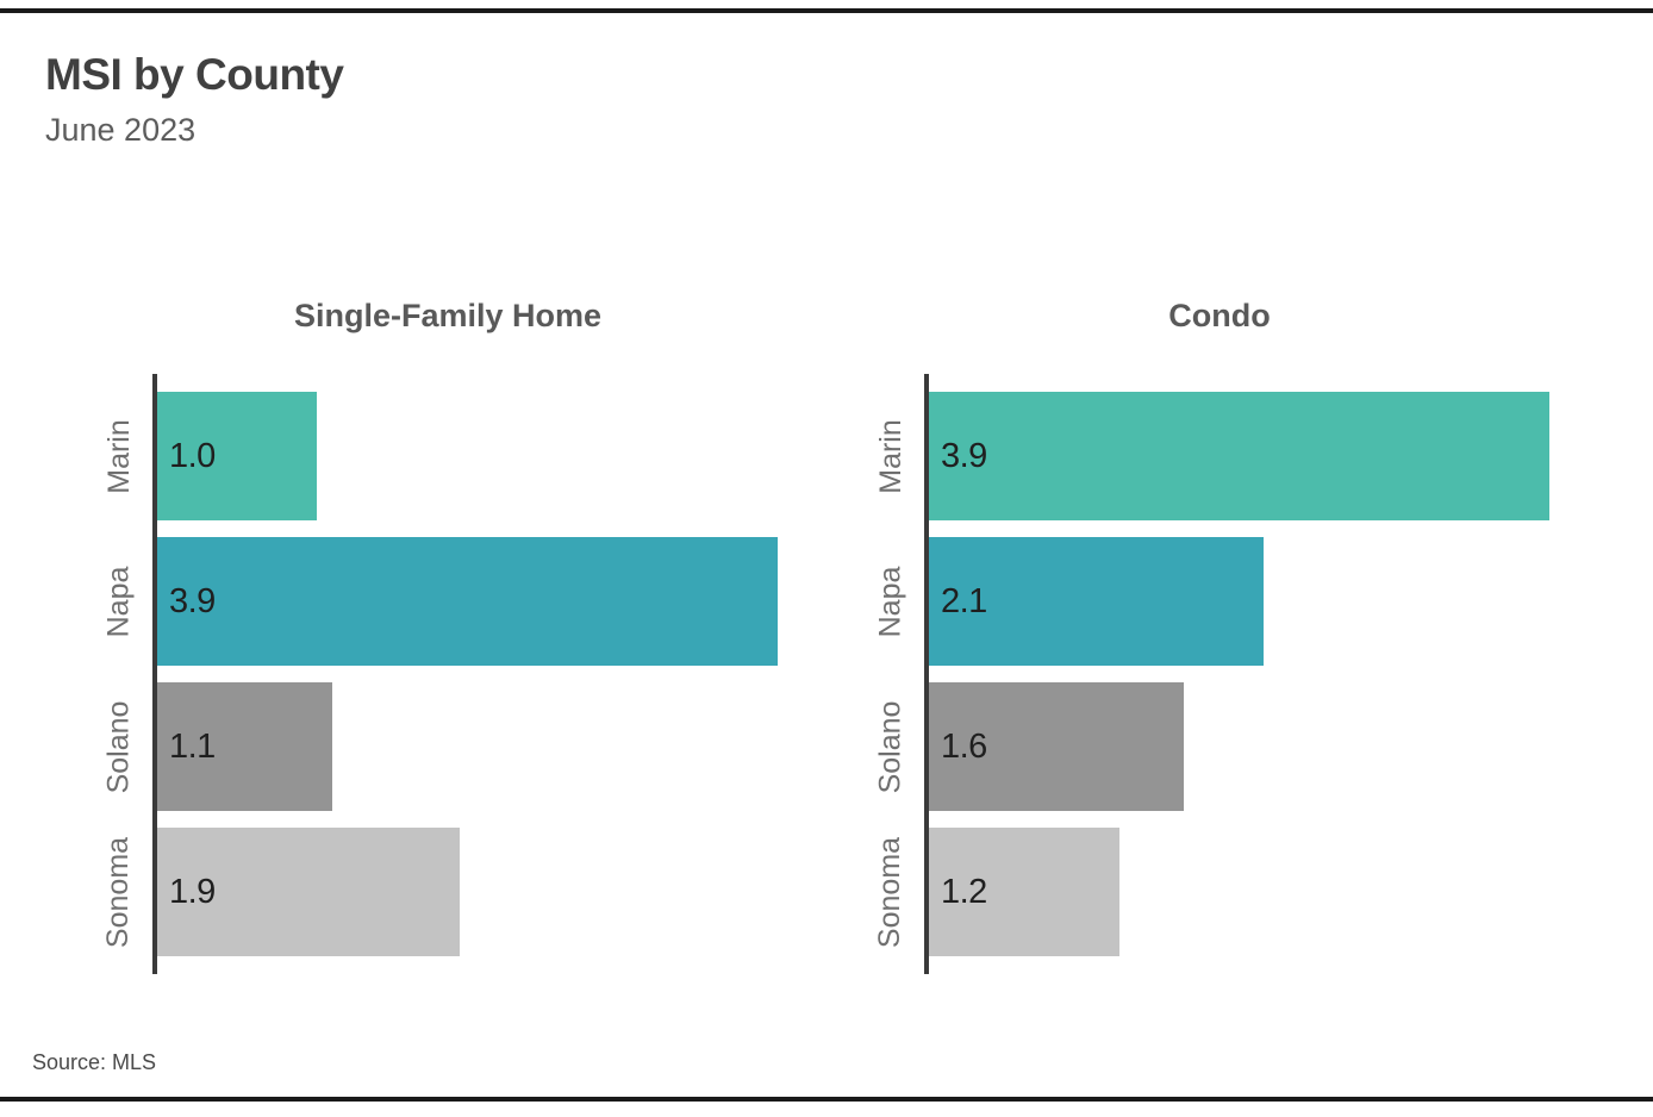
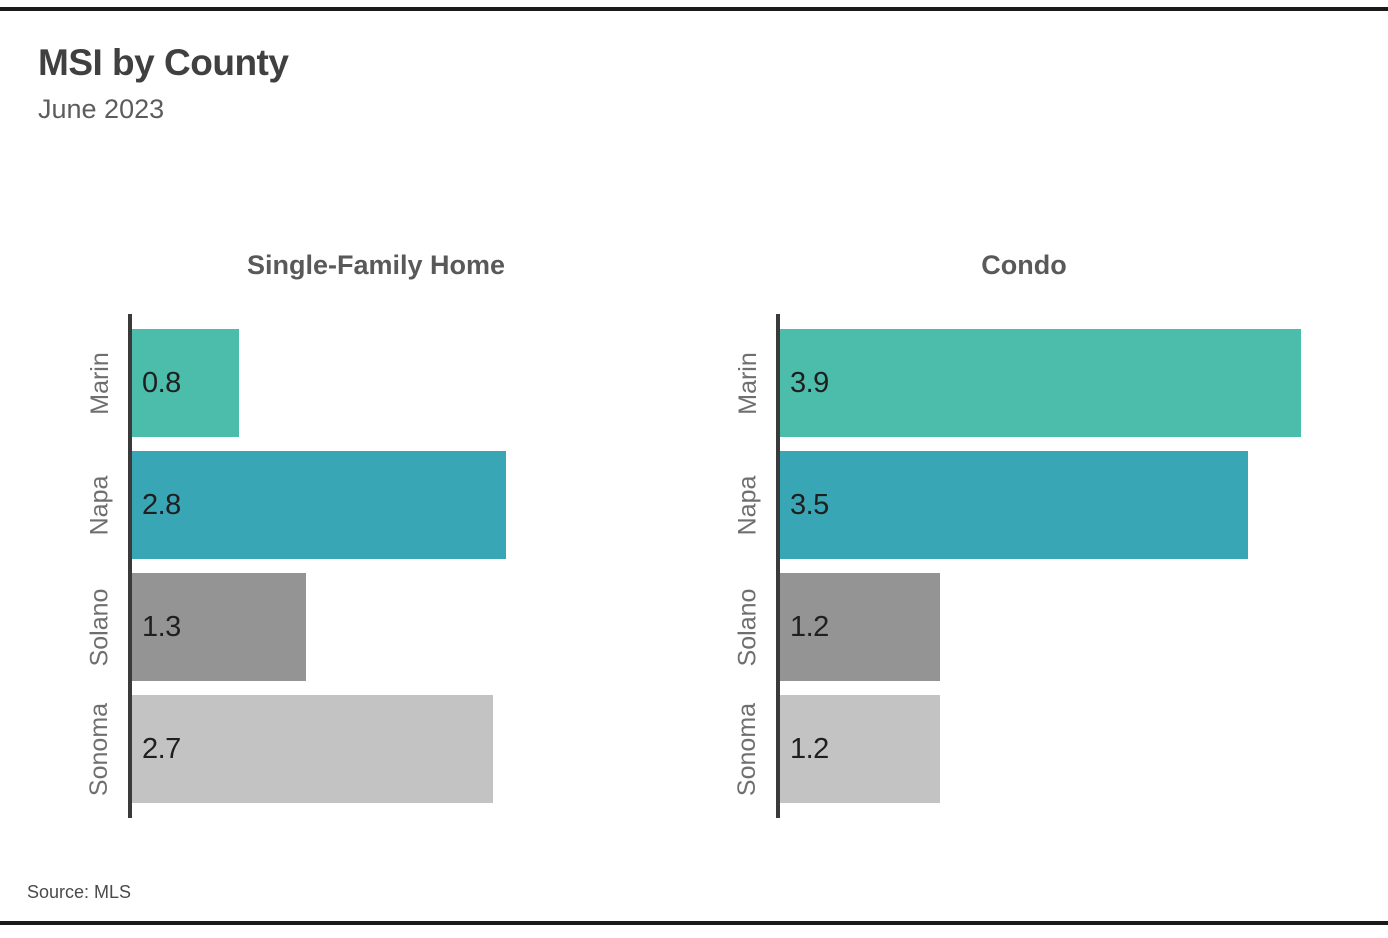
Single-Family Home/Marin: 1.0 -> 0.8
Single-Family Home/Napa: 3.9 -> 2.8
Single-Family Home/Solano: 1.1 -> 1.3
Single-Family Home/Sonoma: 1.9 -> 2.7
Condo/Napa: 2.1 -> 3.5
Condo/Solano: 1.6 -> 1.2
